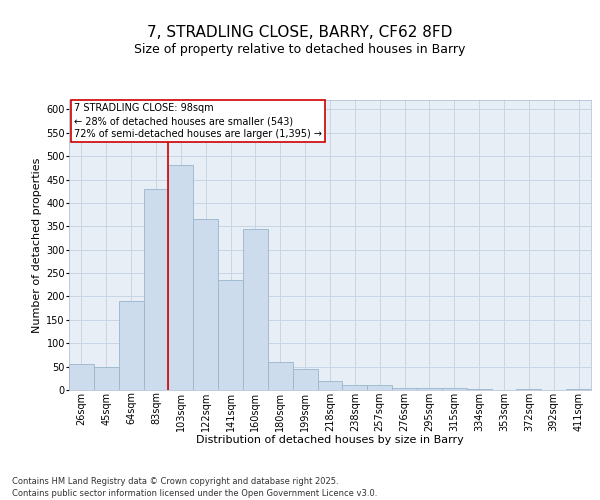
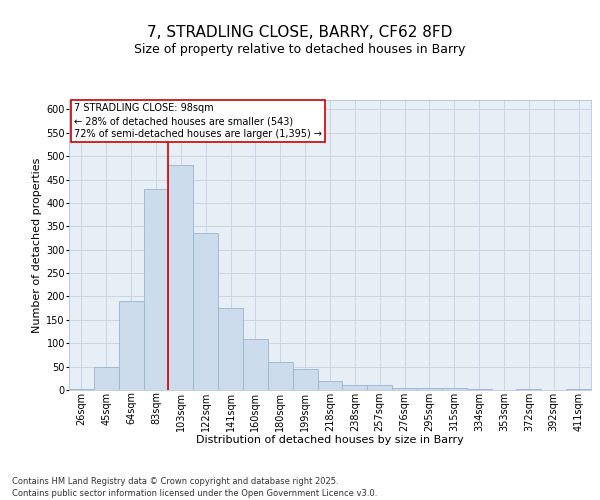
26sqm: 55 -> 2
122sqm: 365 -> 335
141sqm: 235 -> 175
160sqm: 345 -> 110
